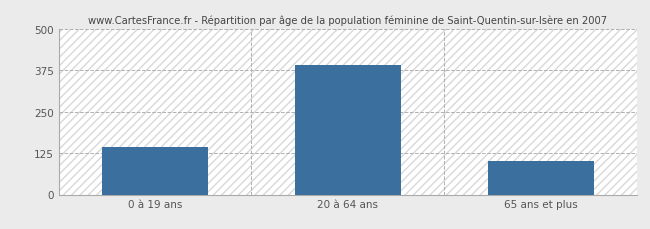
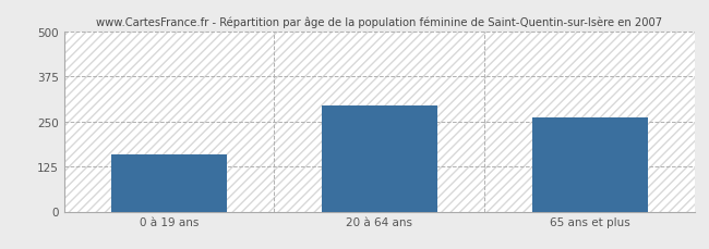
0 à 19 ans: 143 -> 160
20 à 64 ans: 390 -> 295
65 ans et plus: 100 -> 260
